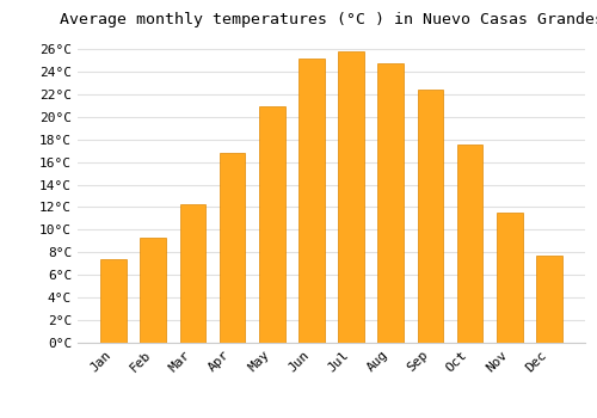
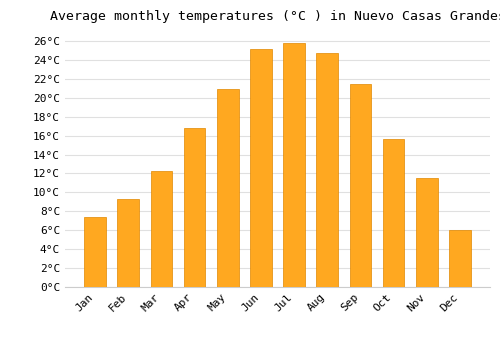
Sep: 22.4°C -> 21.4°C
Oct: 17.5°C -> 15.6°C
Dec: 7.7°C -> 6.0°C
